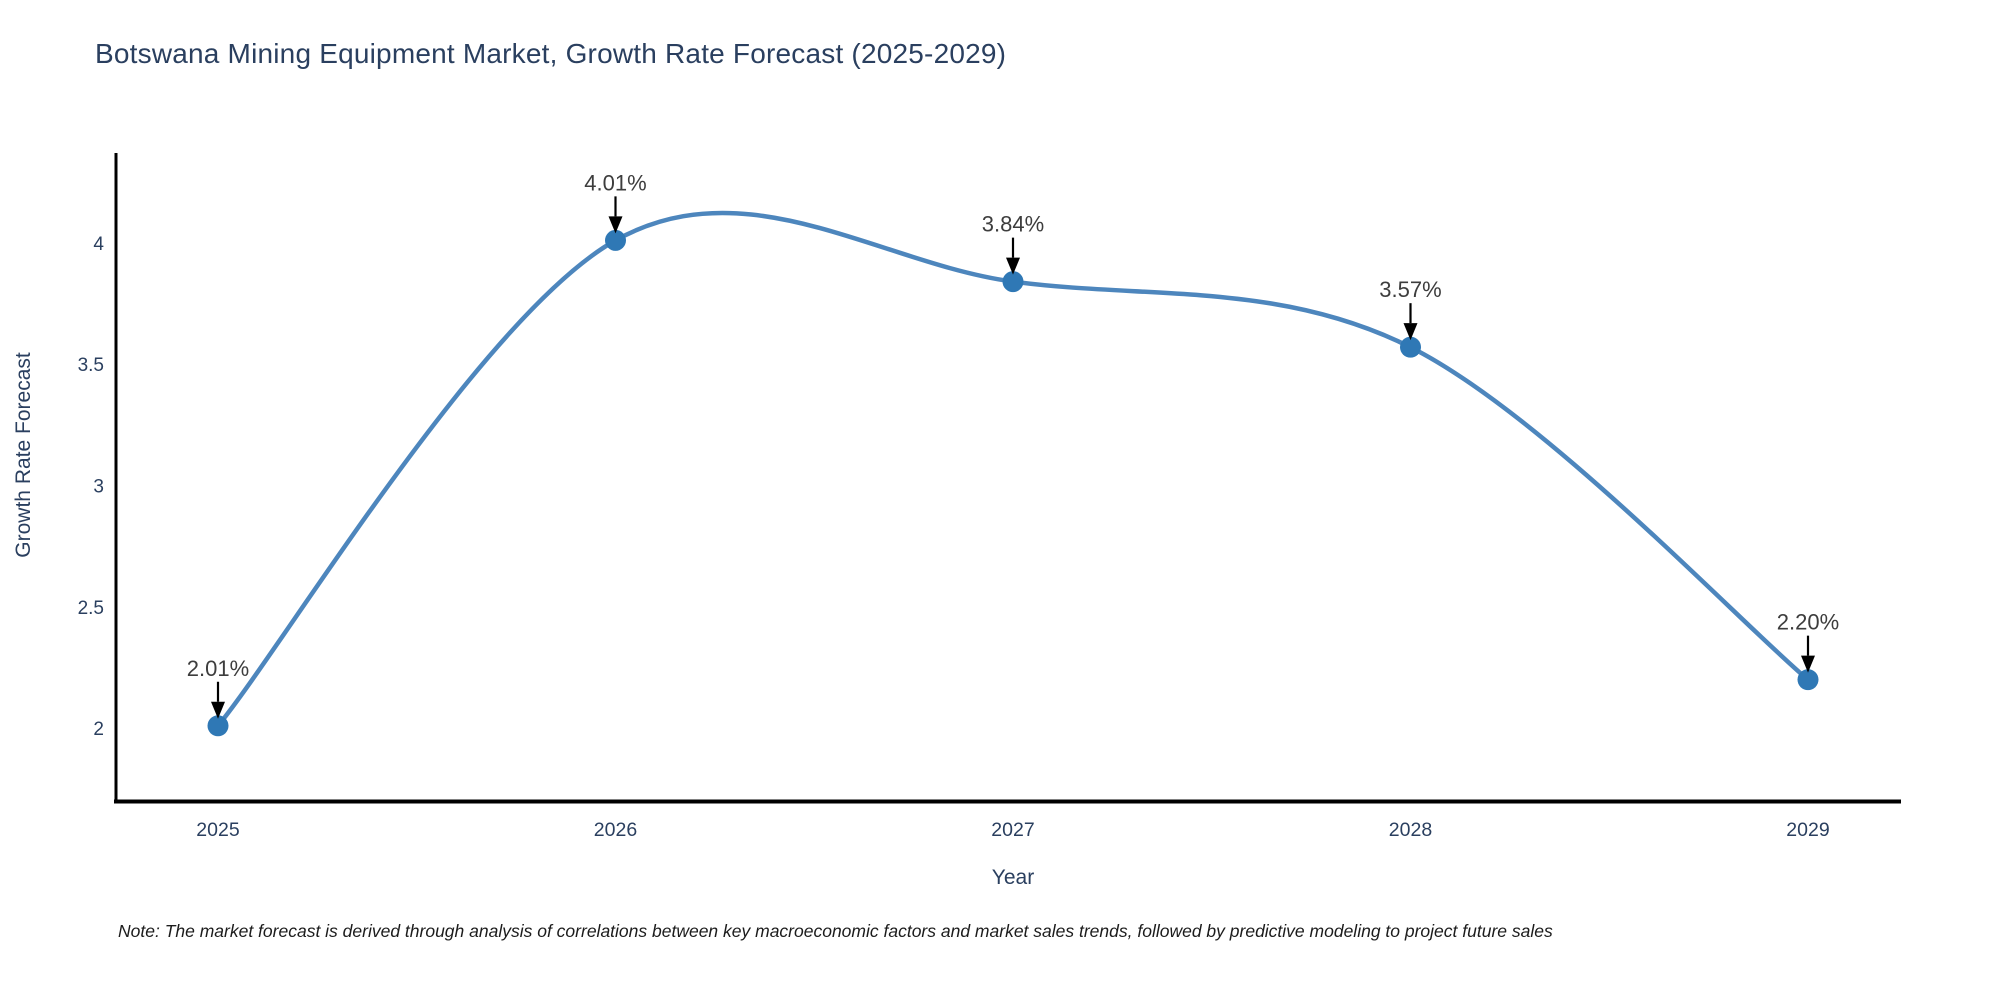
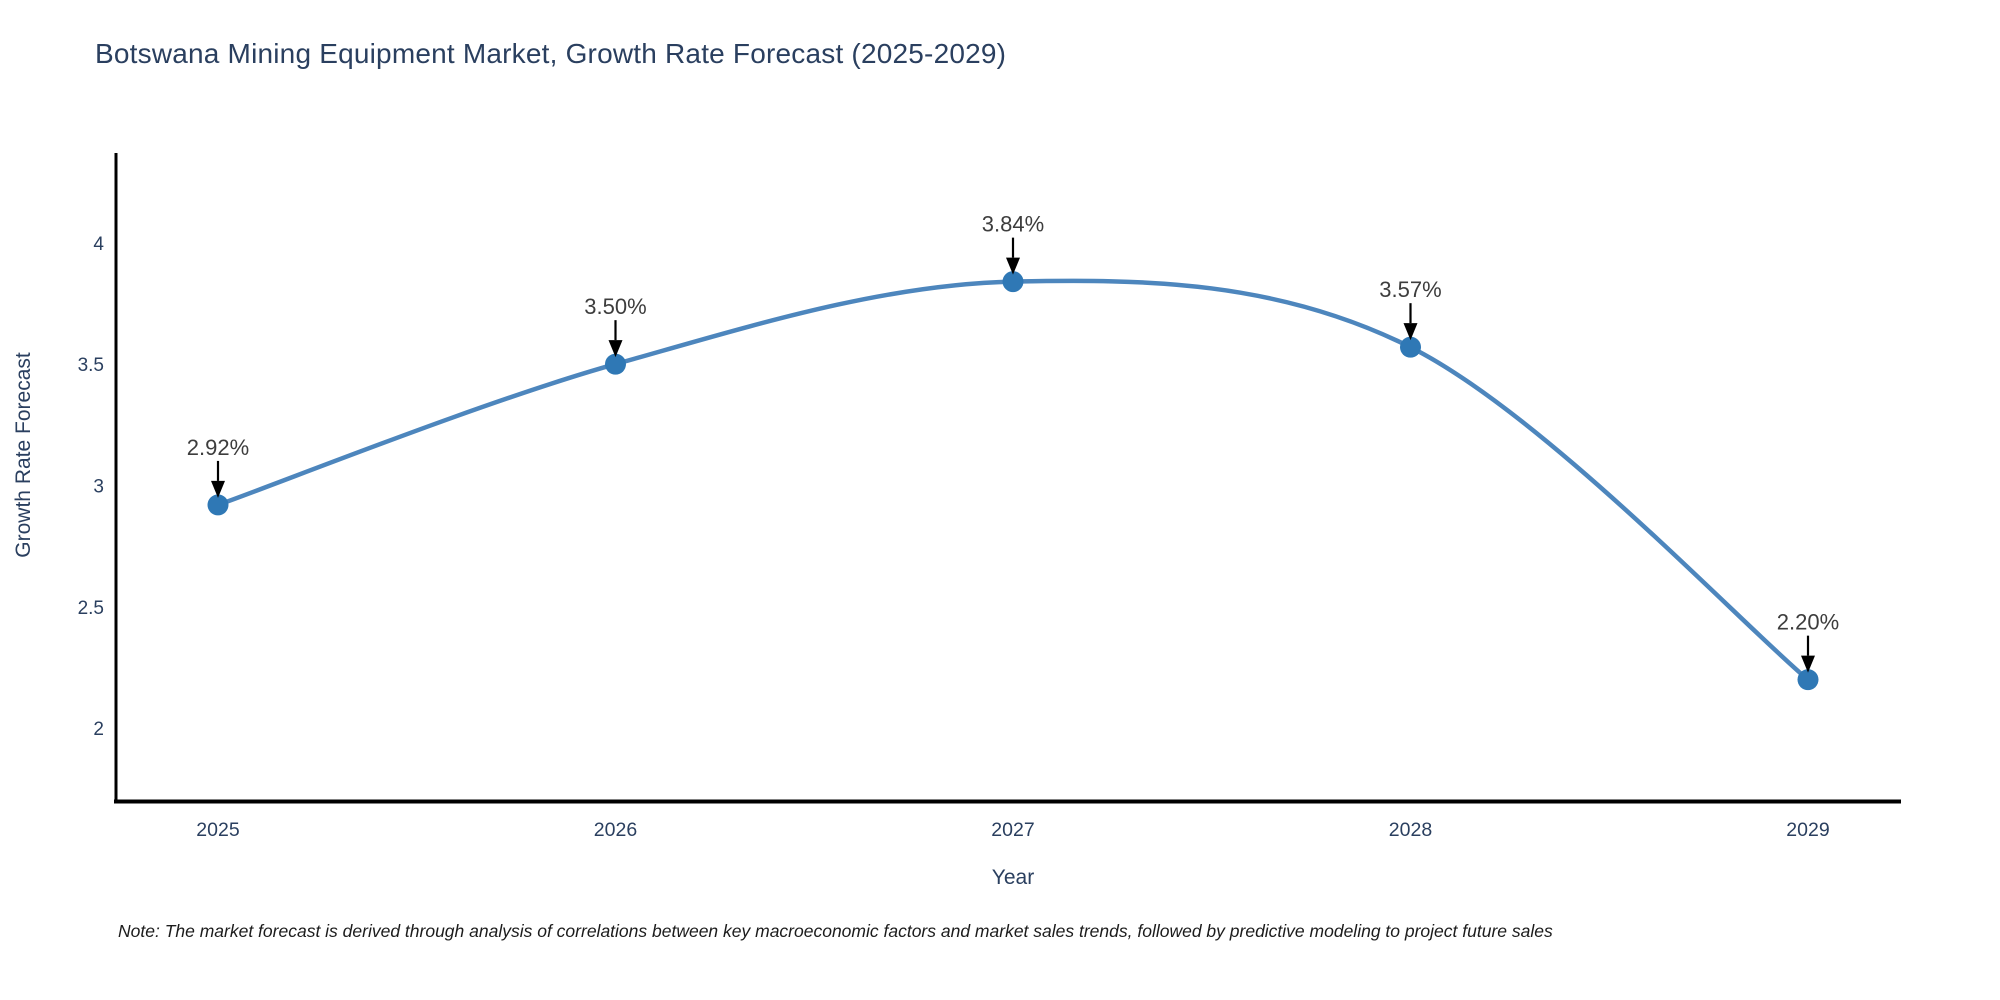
2025: 2.01% -> 2.92%
2026: 4.01% -> 3.50%
